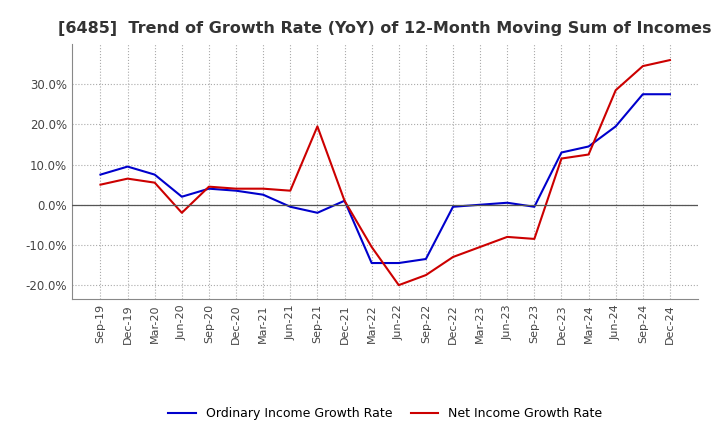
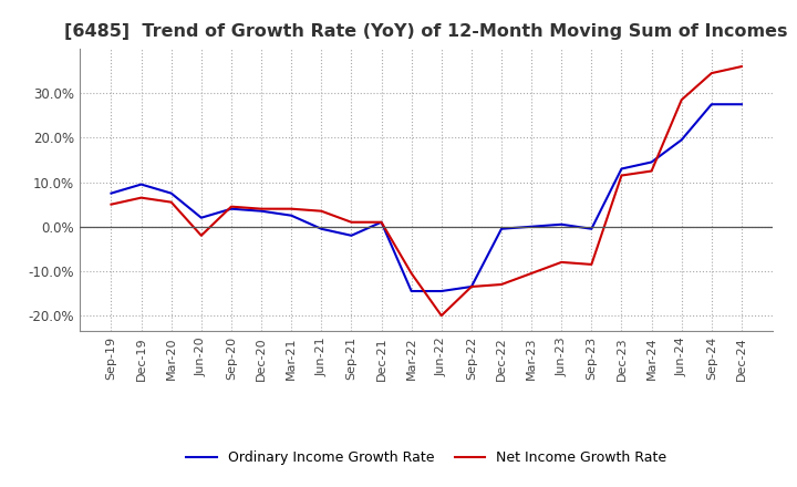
Net Income Growth Rate/Sep-21: 19.5% -> 1.0%
Net Income Growth Rate/Sep-22: -17.5% -> -13.5%
